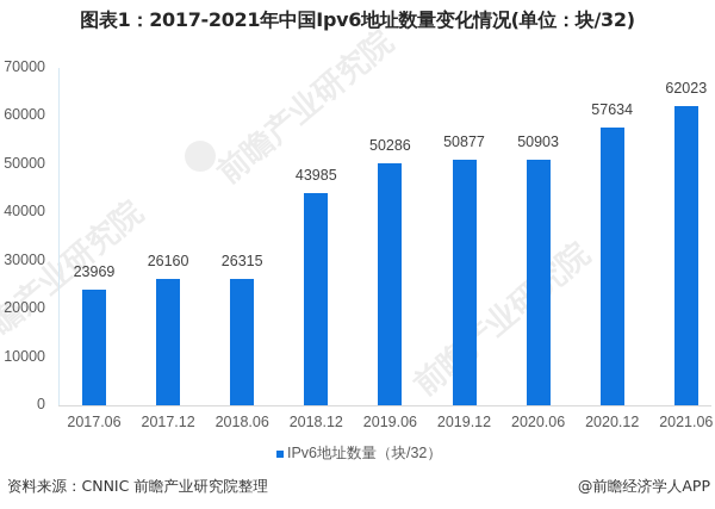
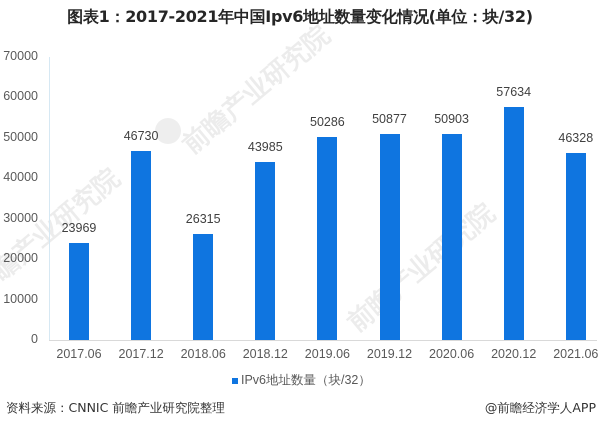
2017.12: 26160 -> 46730
2021.06: 62023 -> 46328
